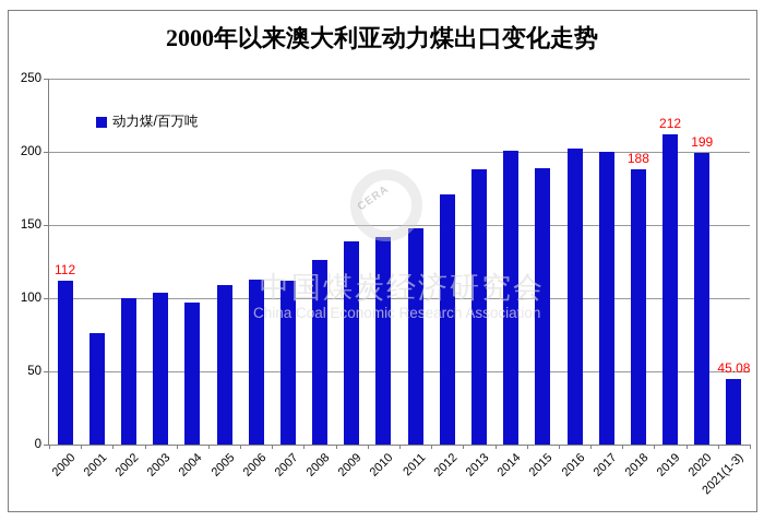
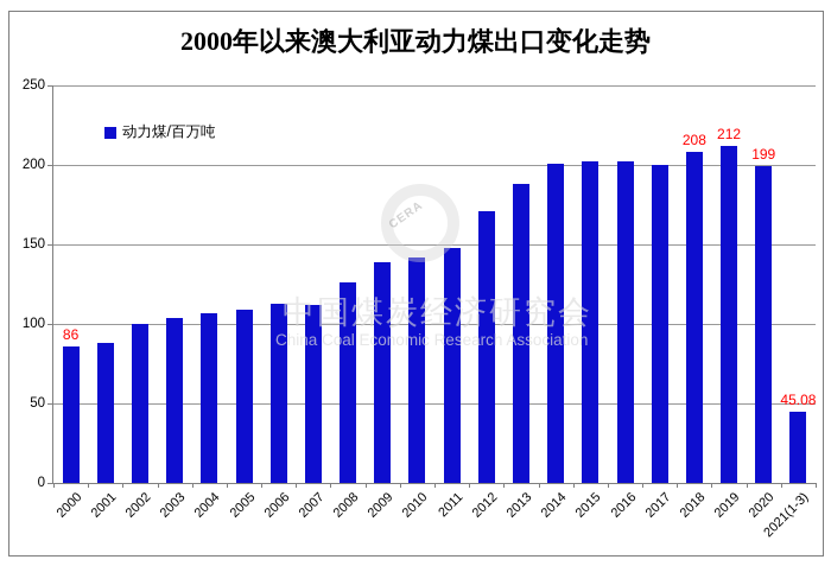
2000: 112 -> 86
2001: 76 -> 88
2004: 97 -> 107
2015: 189 -> 202
2018: 188 -> 208
